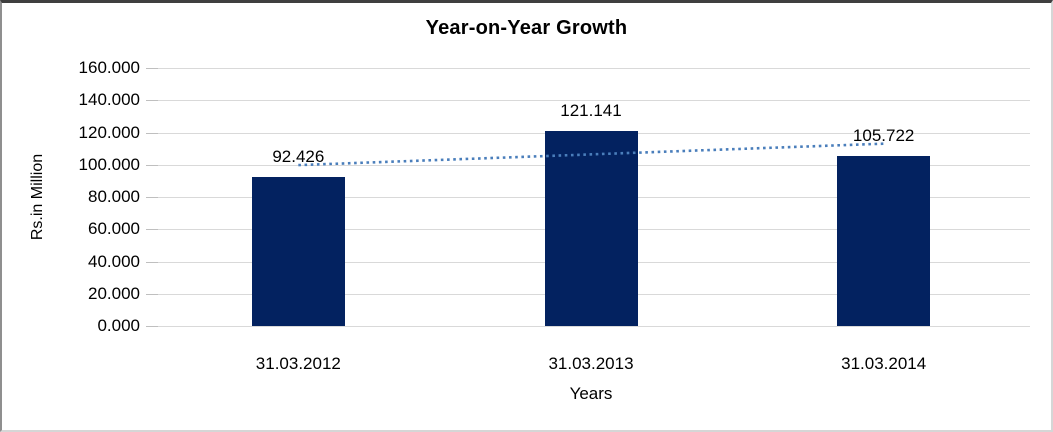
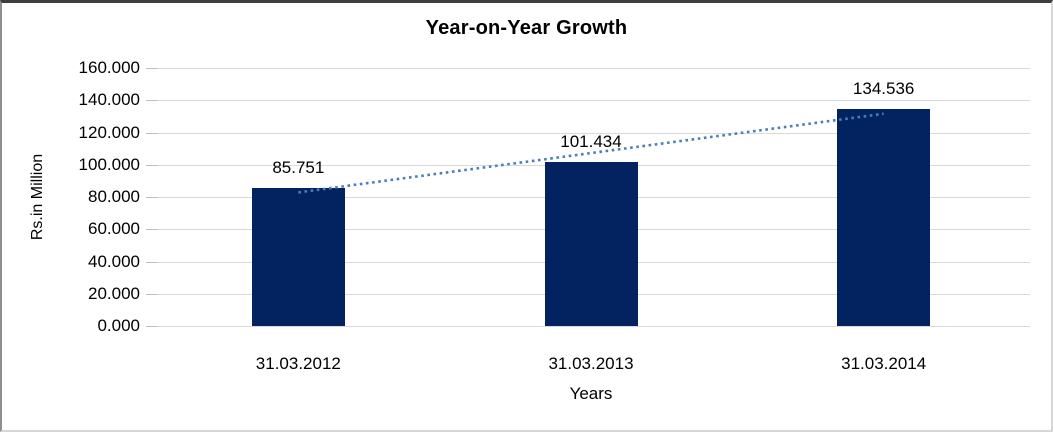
31.03.2012: 92.426 -> 85.751
31.03.2013: 121.141 -> 101.434
31.03.2014: 105.722 -> 134.536
